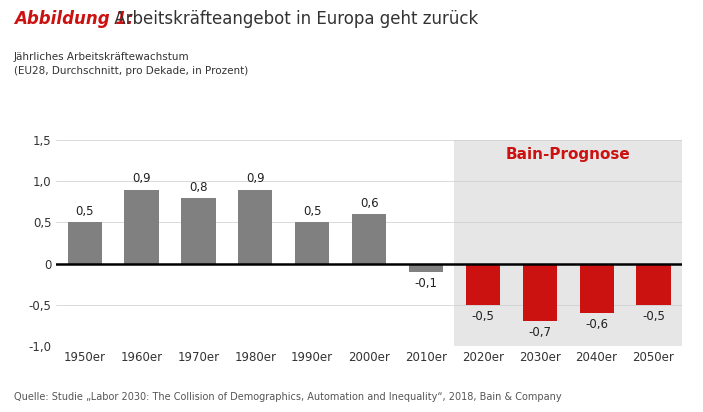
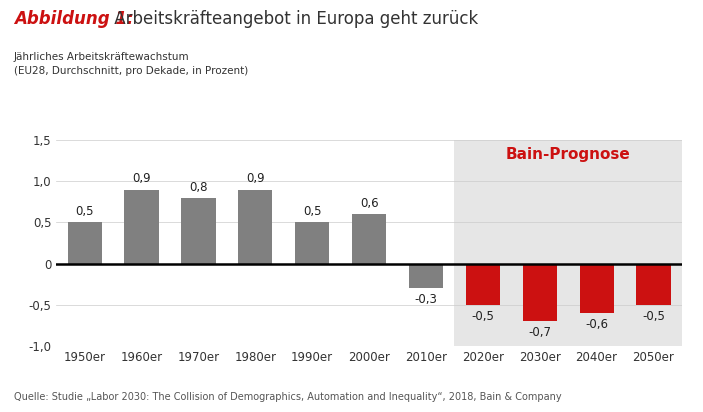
2010er: -0,1 -> -0,3
